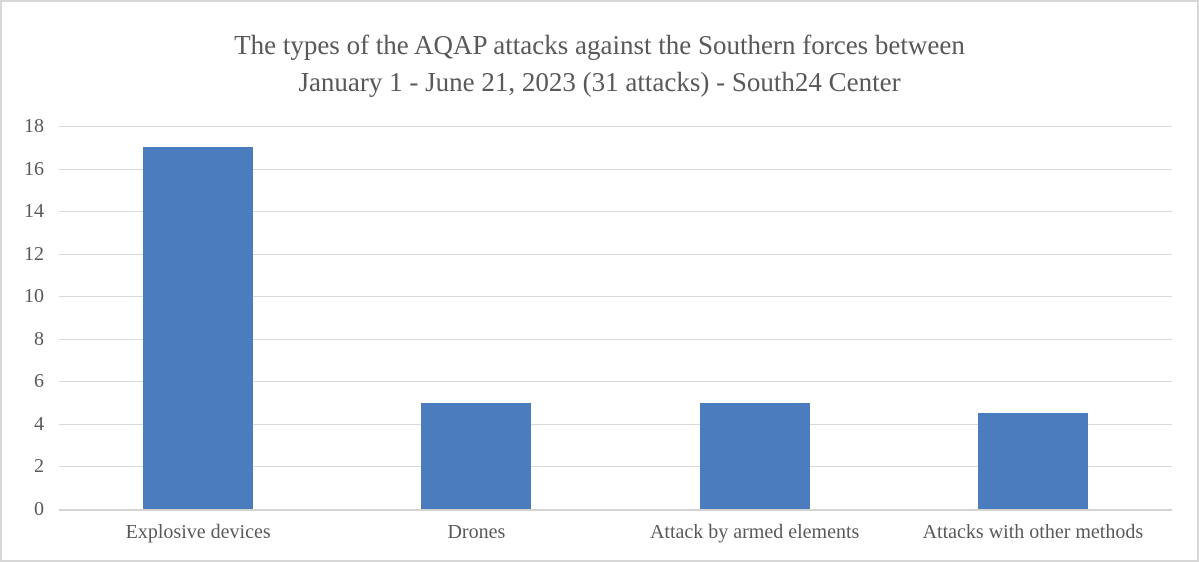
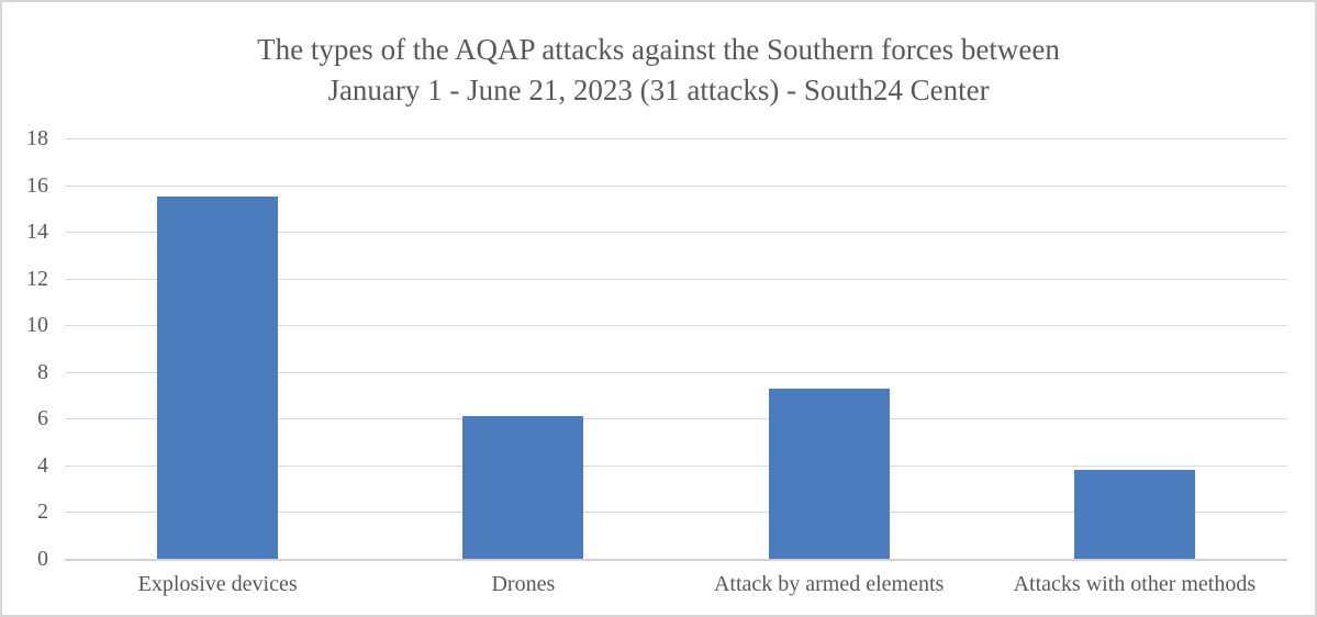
Explosive devices: 17.0 -> 15.5
Drones: 5.0 -> 6.1
Attack by armed elements: 5.0 -> 7.3
Attacks with other methods: 4.5 -> 3.8
